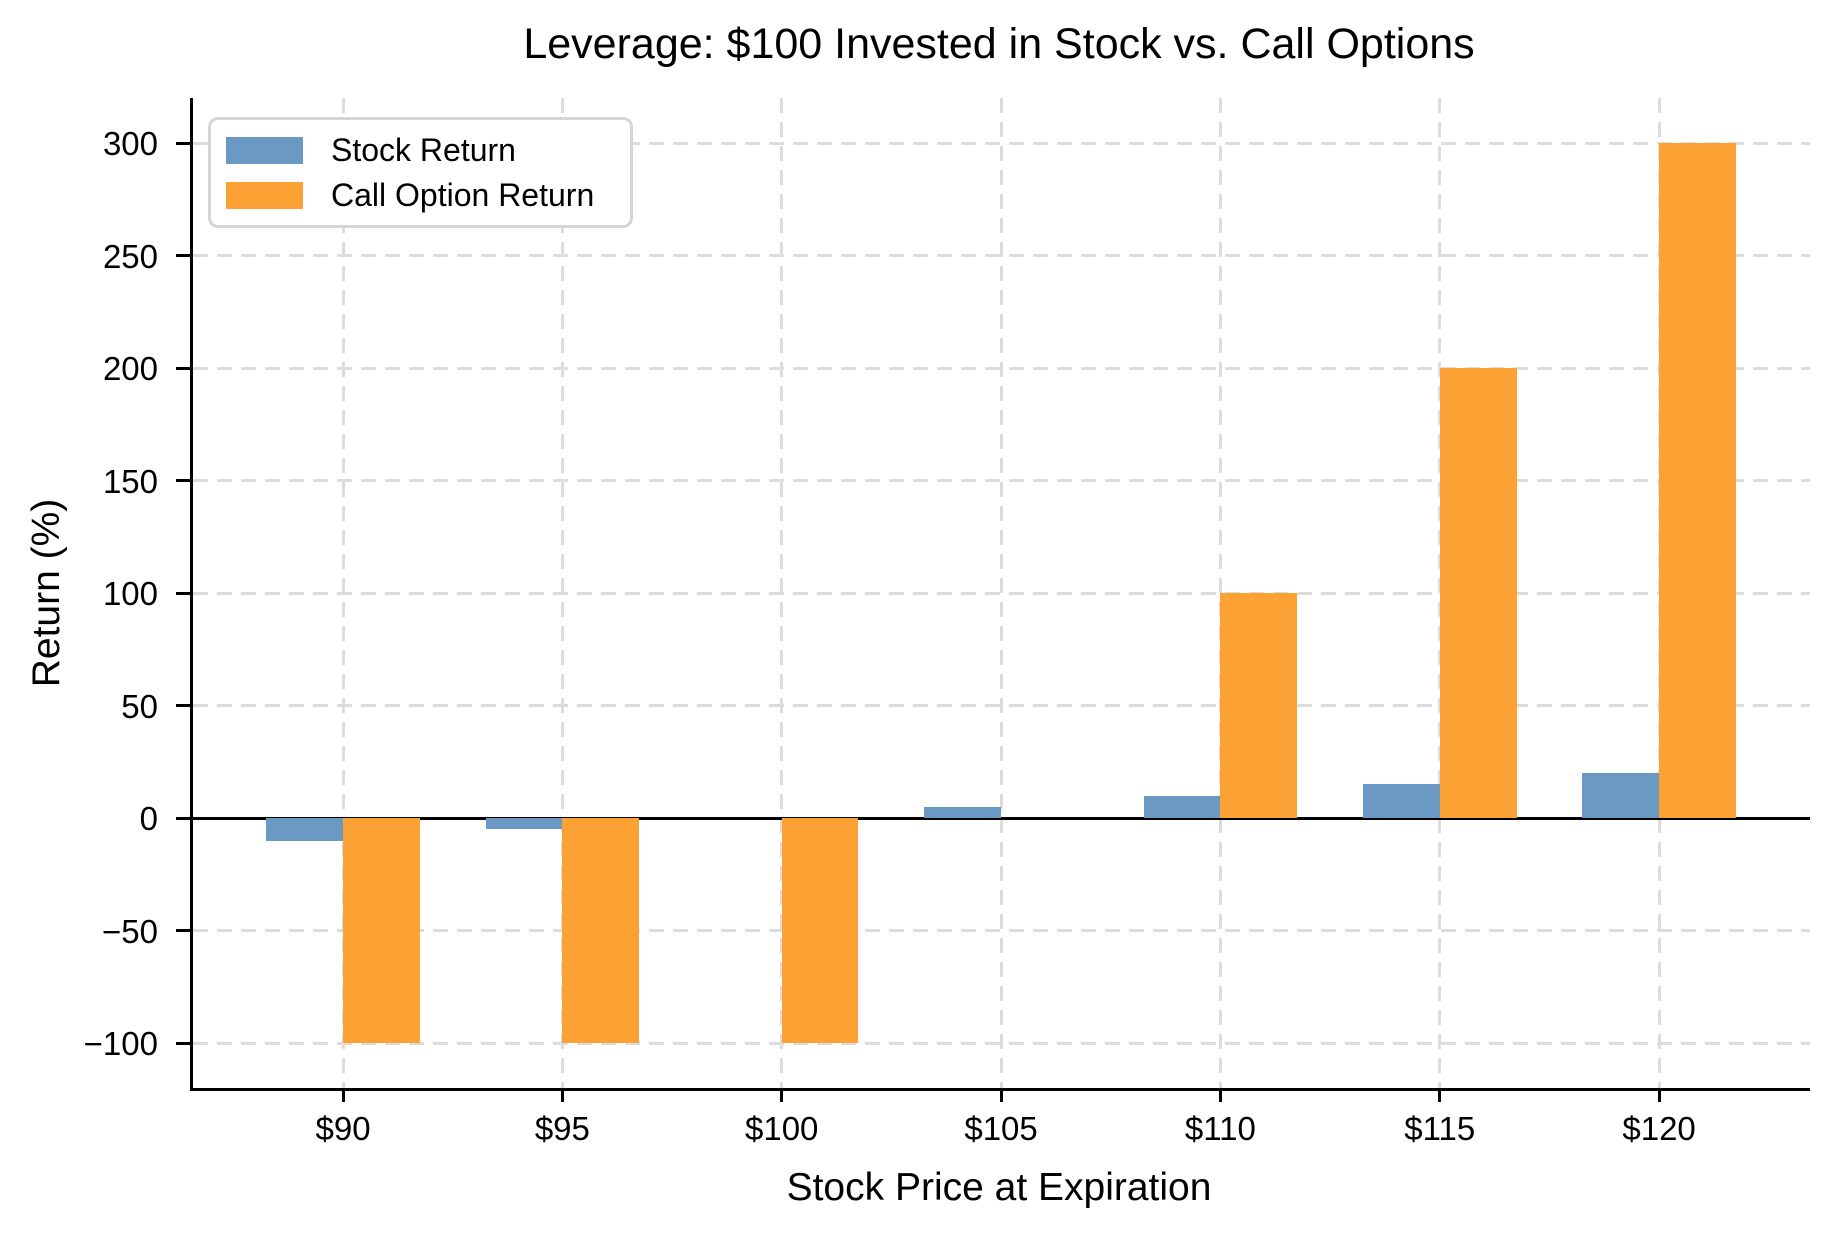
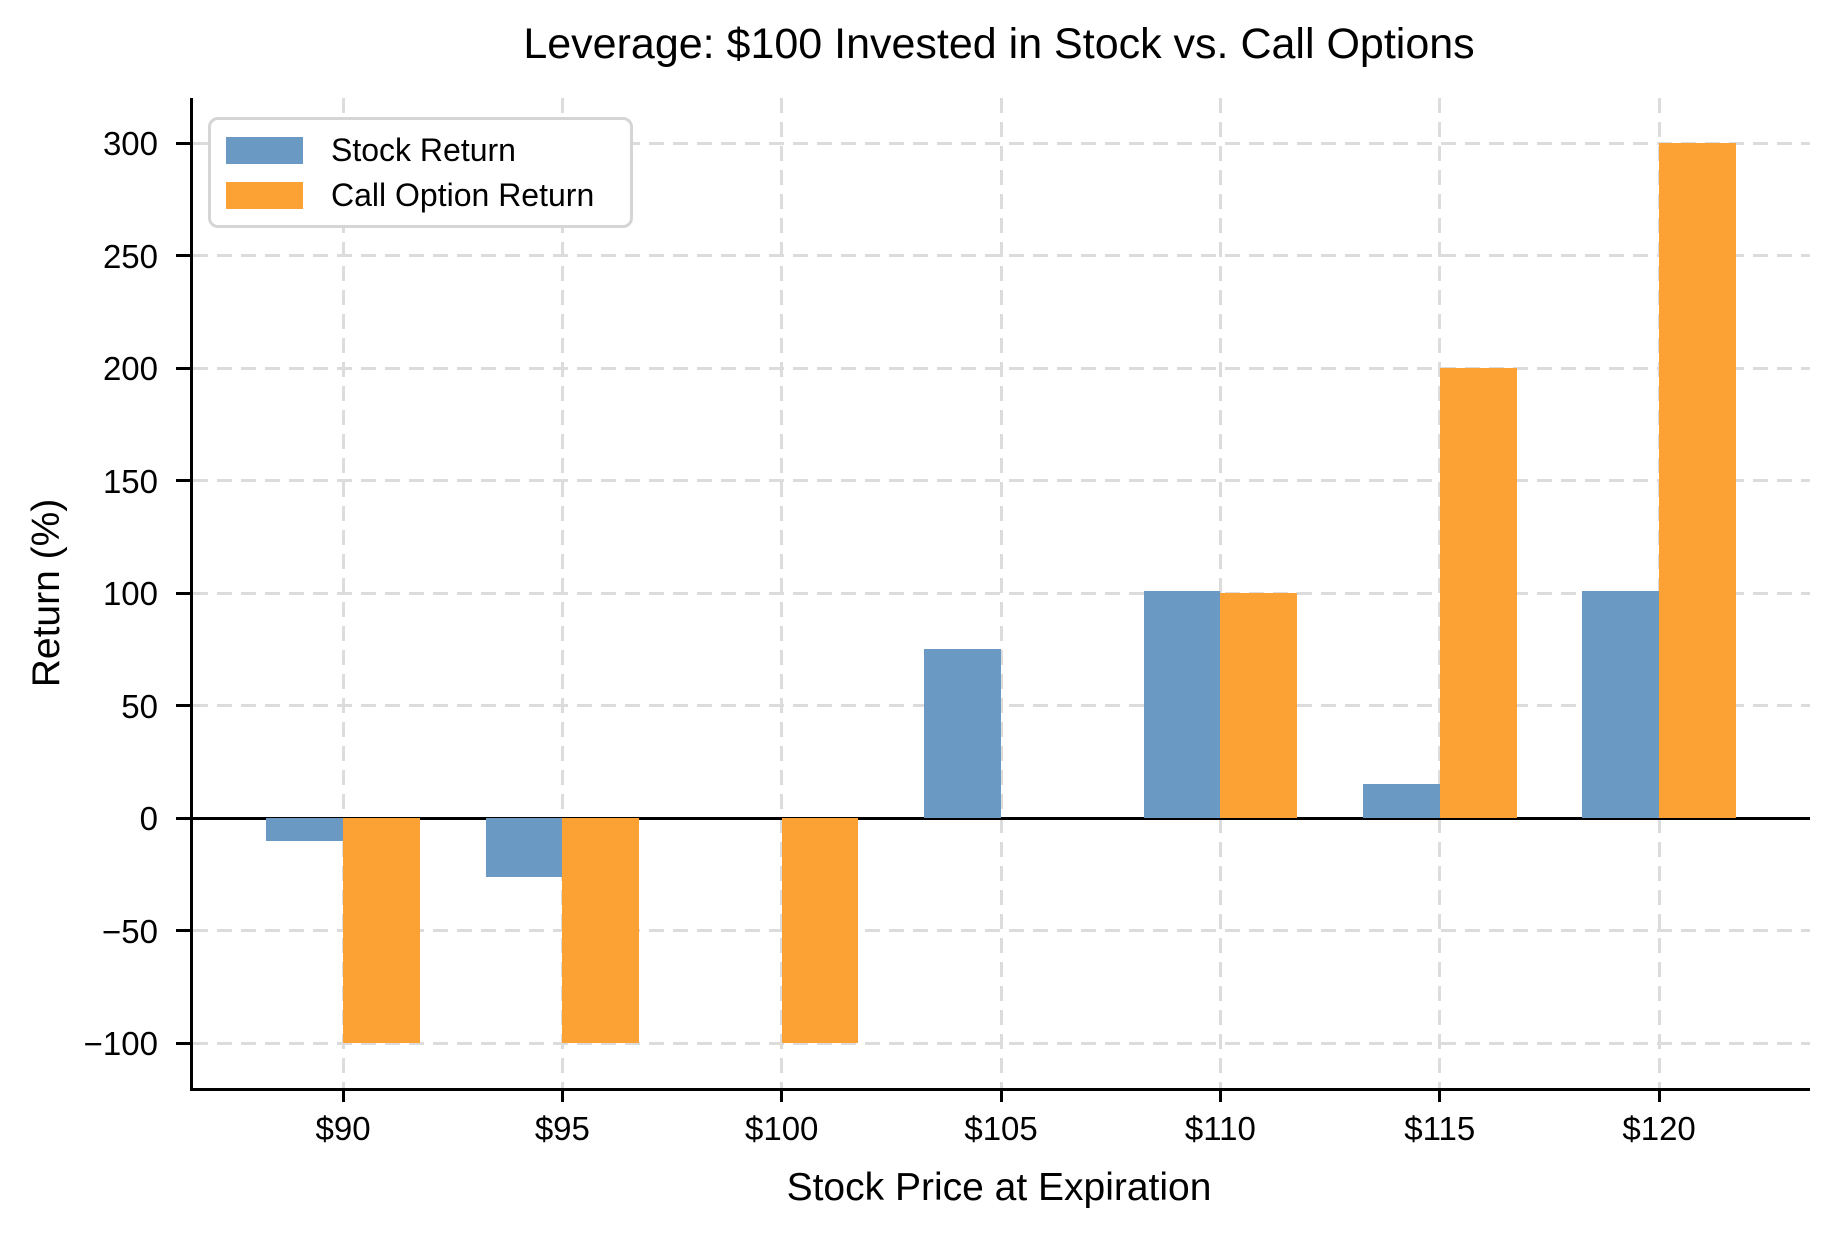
Stock Return/$95: -5 -> -26
Stock Return/$105: 5 -> 75
Stock Return/$110: 10 -> 101
Stock Return/$120: 20 -> 101
